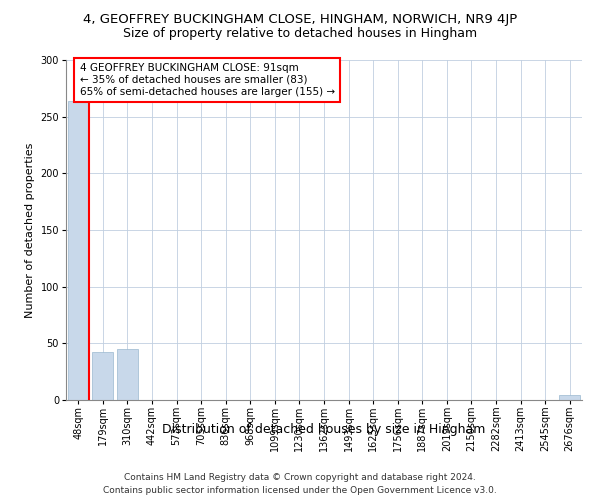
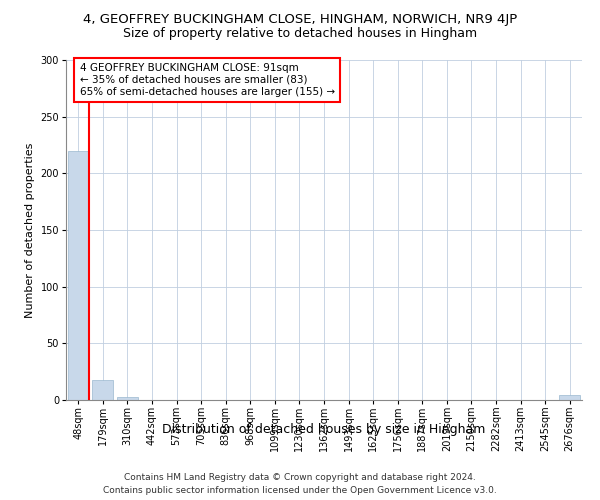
48sqm: 264 -> 220
179sqm: 42 -> 18
310sqm: 45 -> 3
